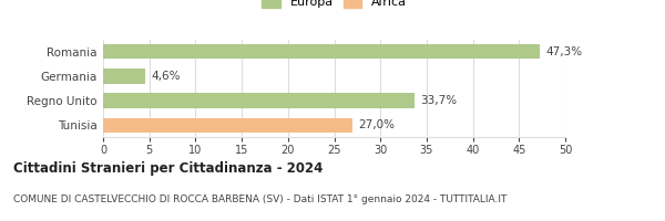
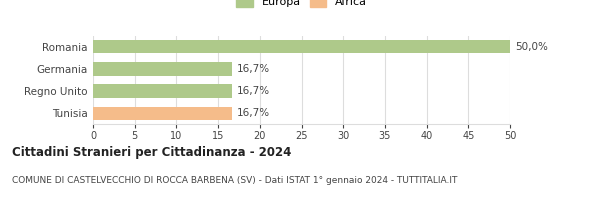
Romania: 47,3% -> 50,0%
Germania: 4,6% -> 16,7%
Regno Unito: 33,7% -> 16,7%
Tunisia: 27,0% -> 16,7%
